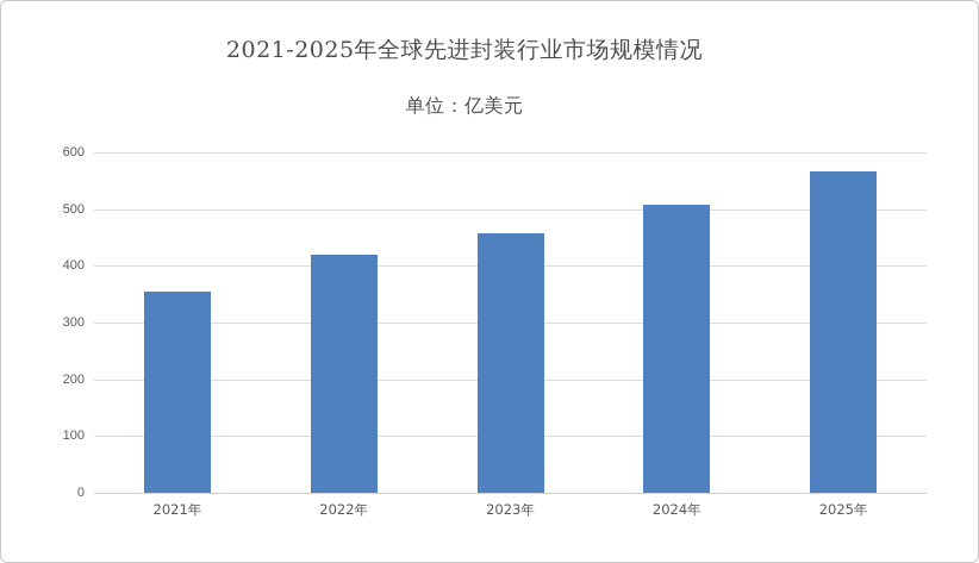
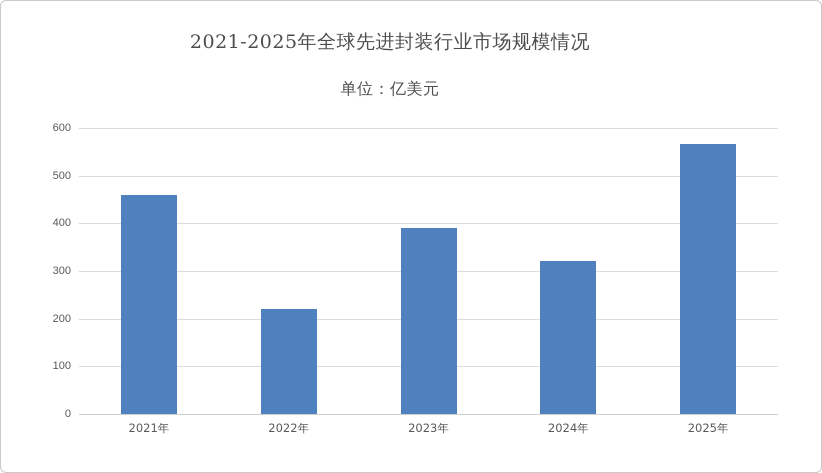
2021年: 360 -> 460
2022年: 420 -> 220
2023年: 460 -> 390
2024年: 510 -> 320
